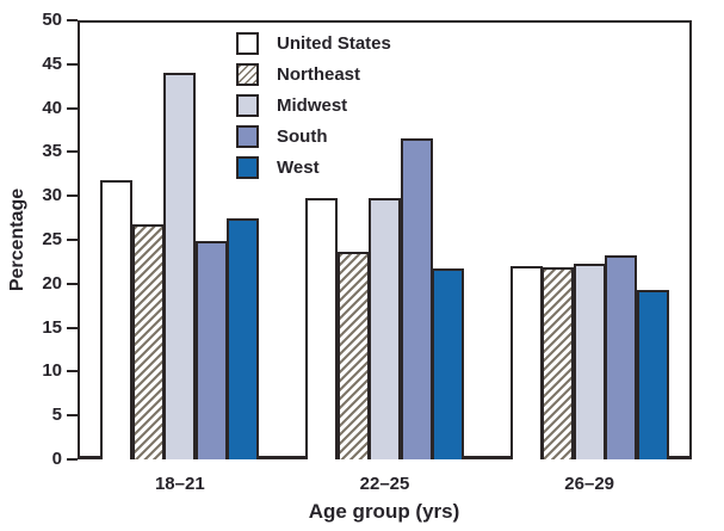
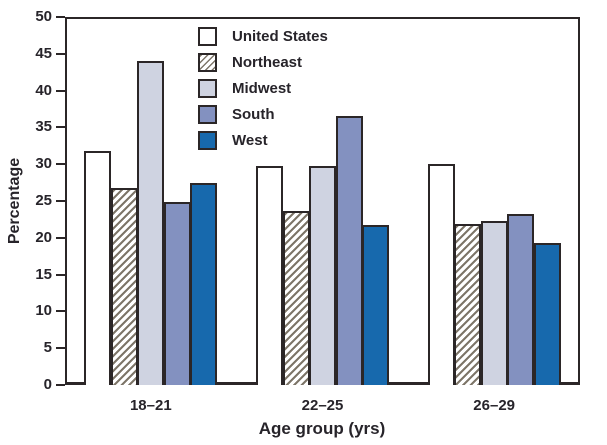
United States/26–29: 22 -> 30
